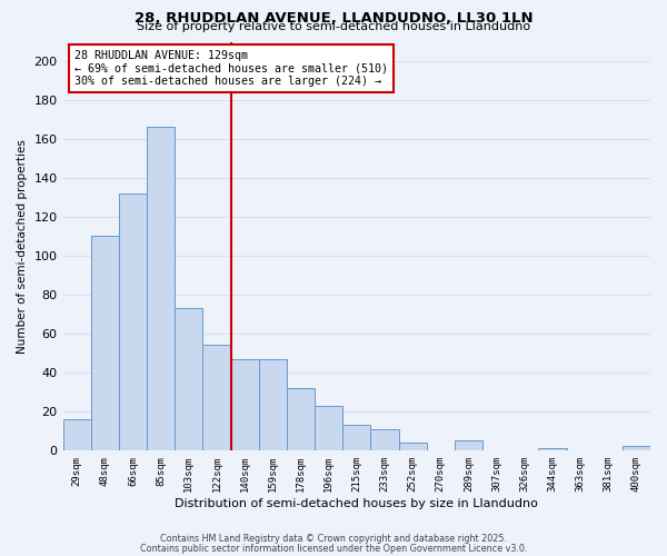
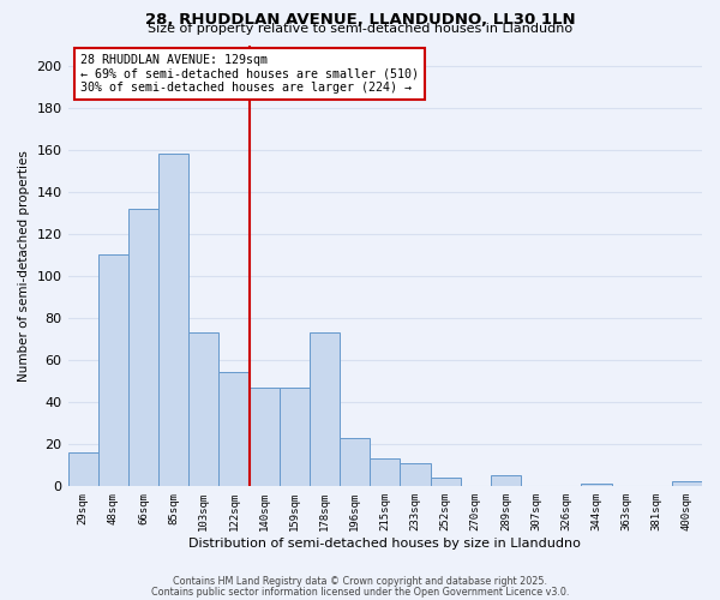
85sqm: 166 -> 158
178sqm: 32 -> 73
